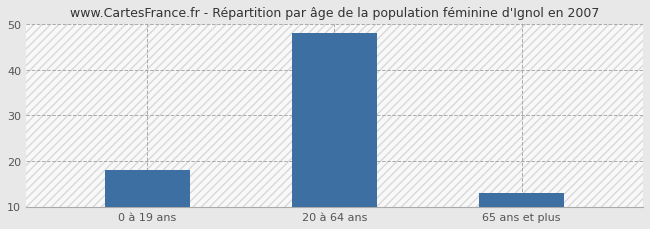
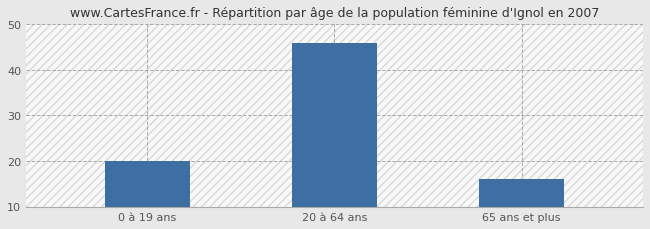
0 à 19 ans: 18 -> 20
20 à 64 ans: 48 -> 46
65 ans et plus: 13 -> 16
